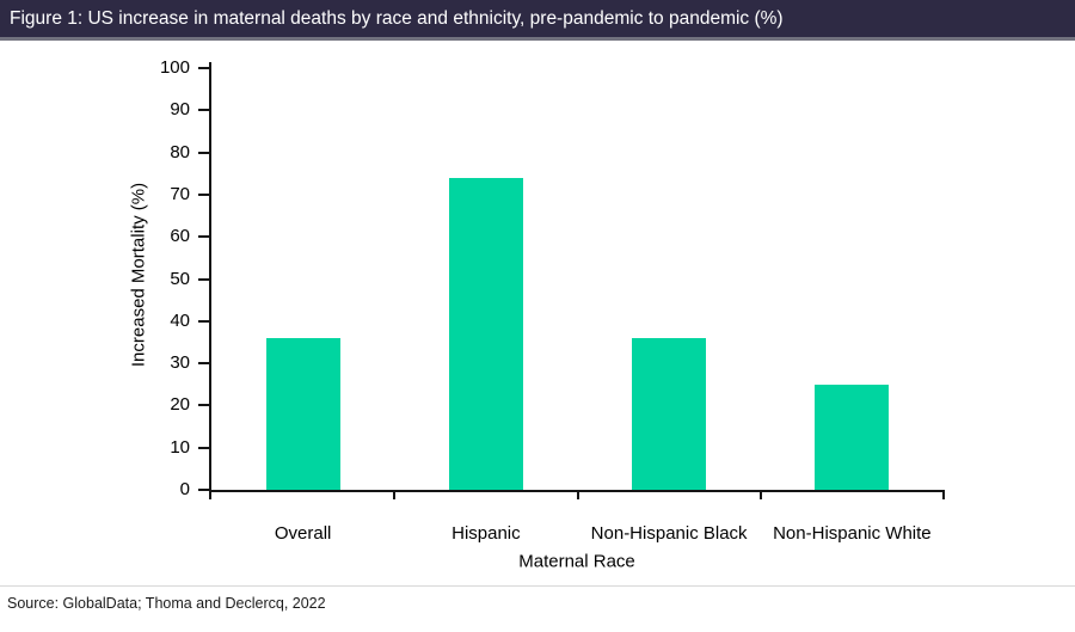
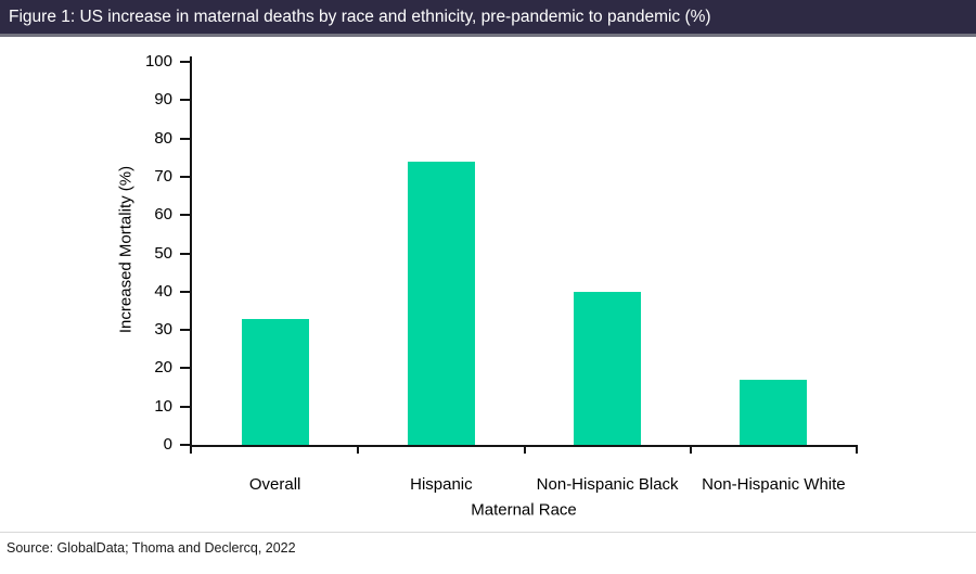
Overall: 36 -> 33
Non-Hispanic Black: 36 -> 40
Non-Hispanic White: 25 -> 17
